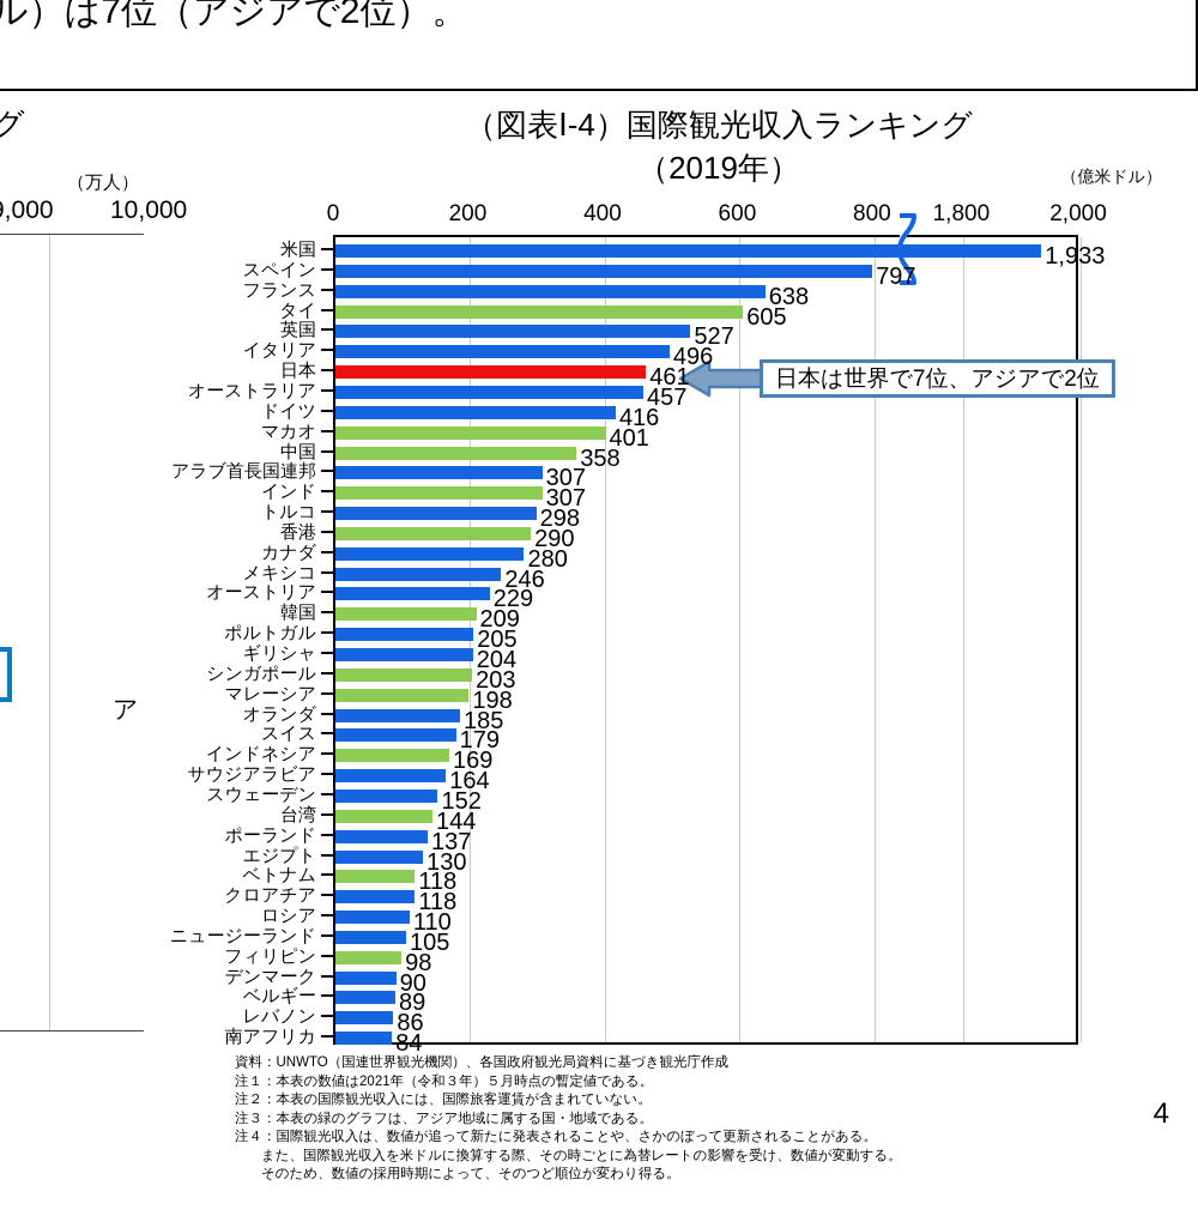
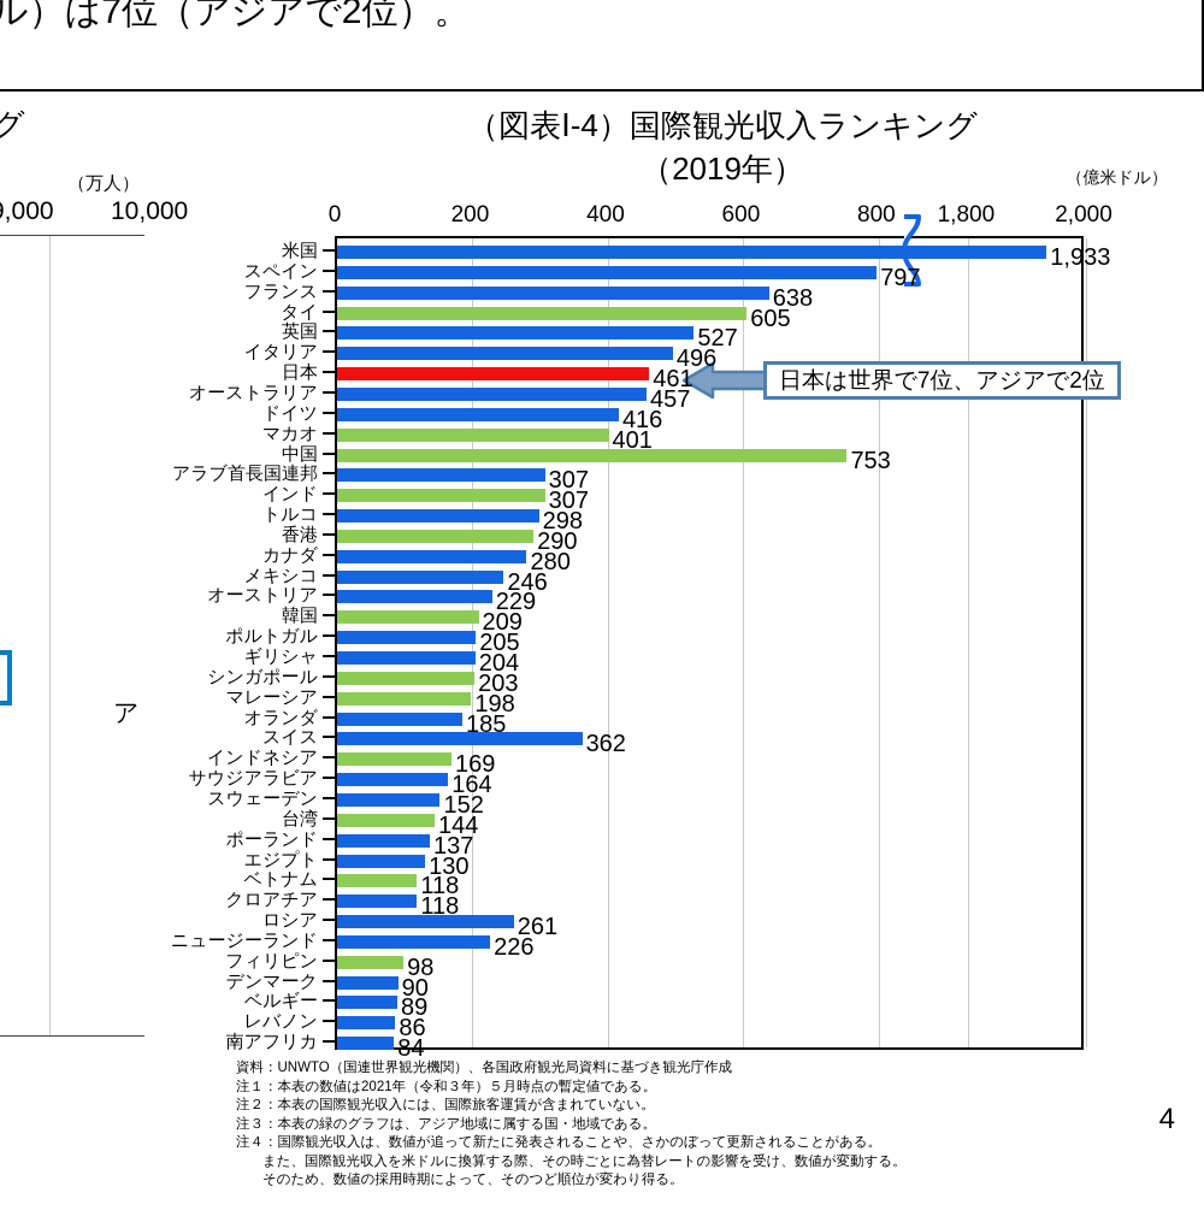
中国: 358 -> 753
スイス: 179 -> 362
ロシア: 110 -> 261
ニュージーランド: 105 -> 226
